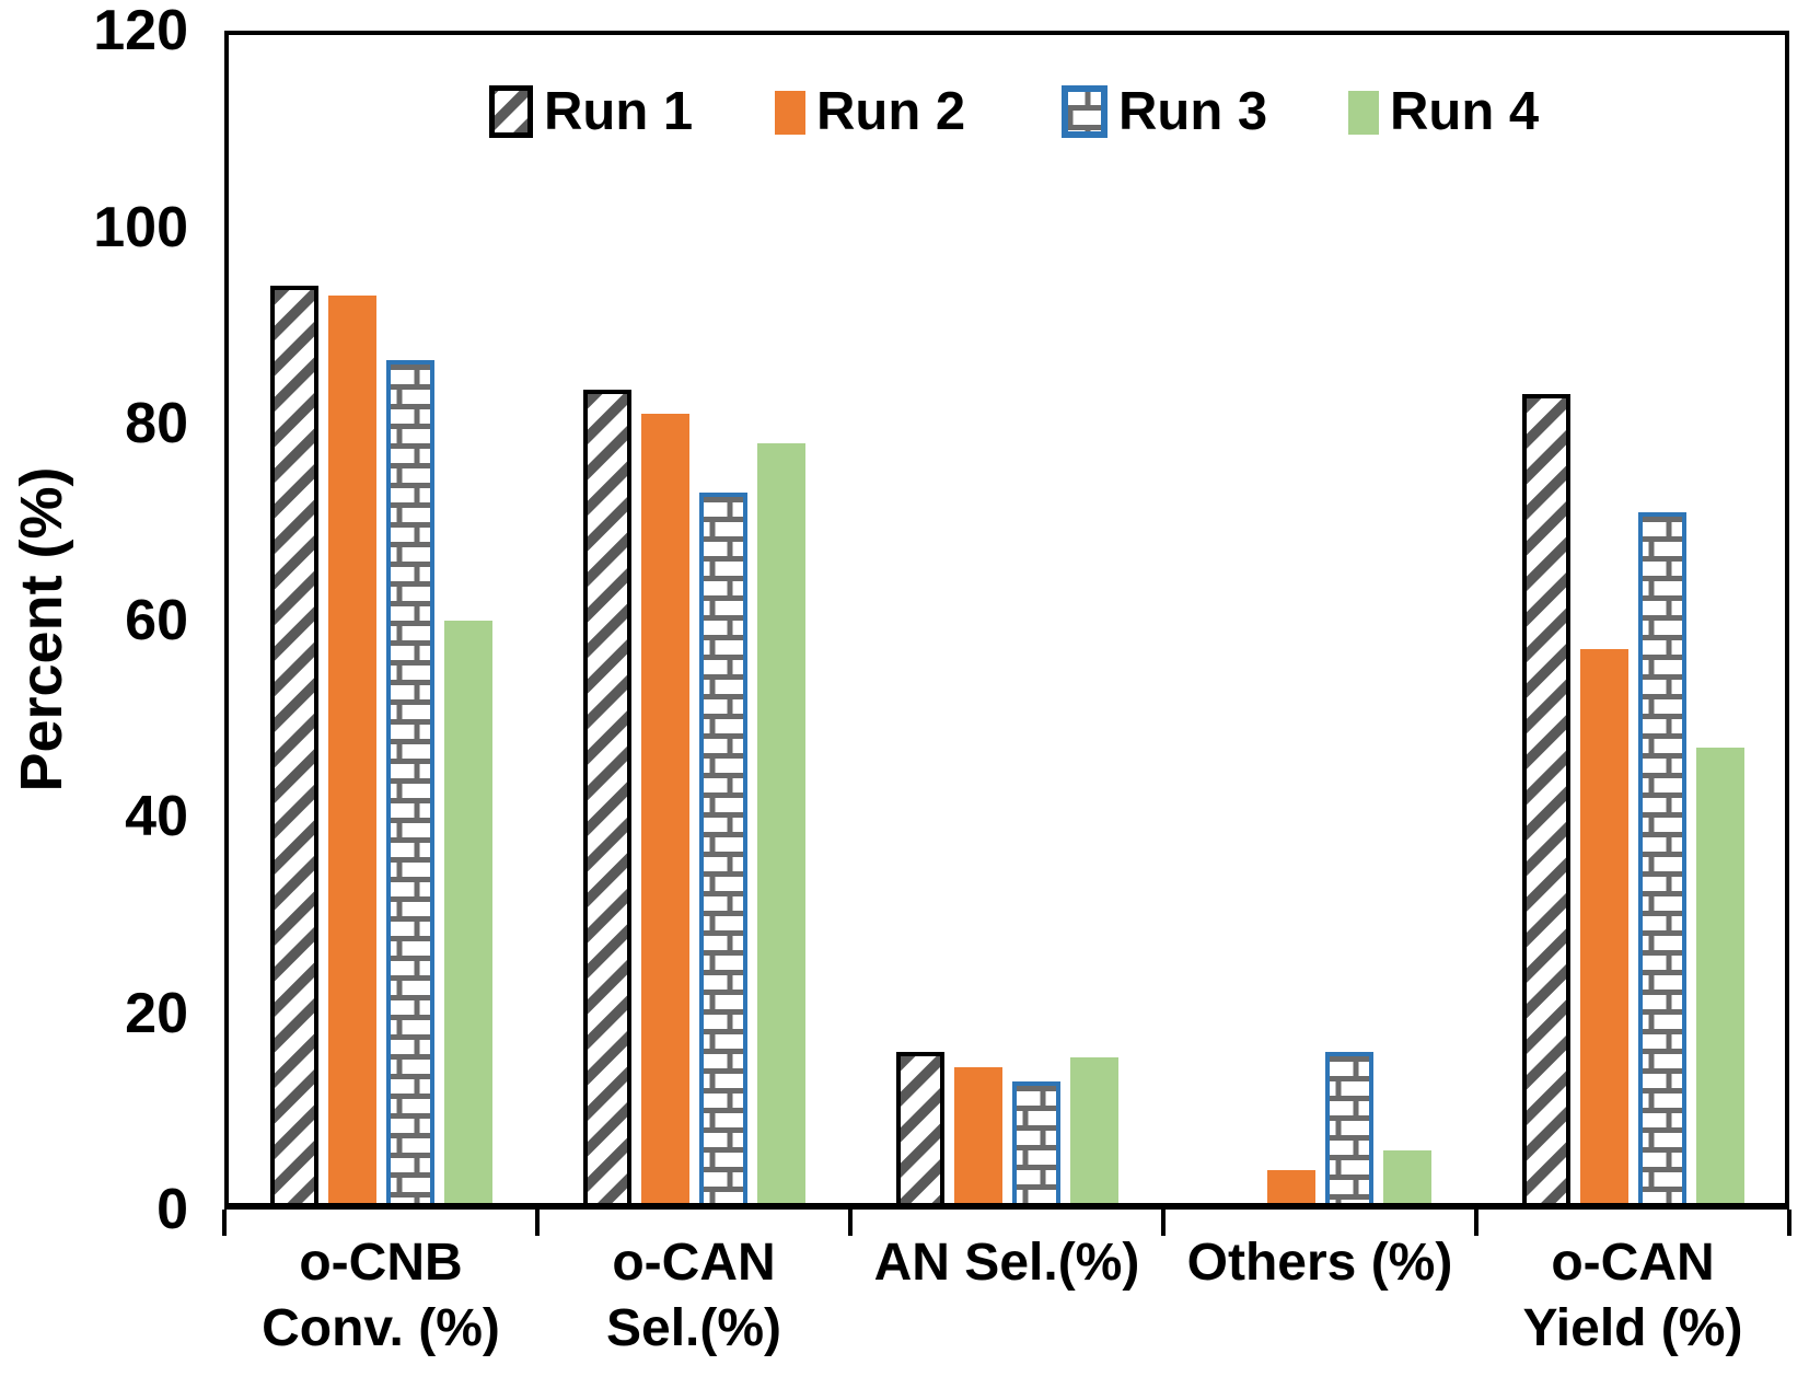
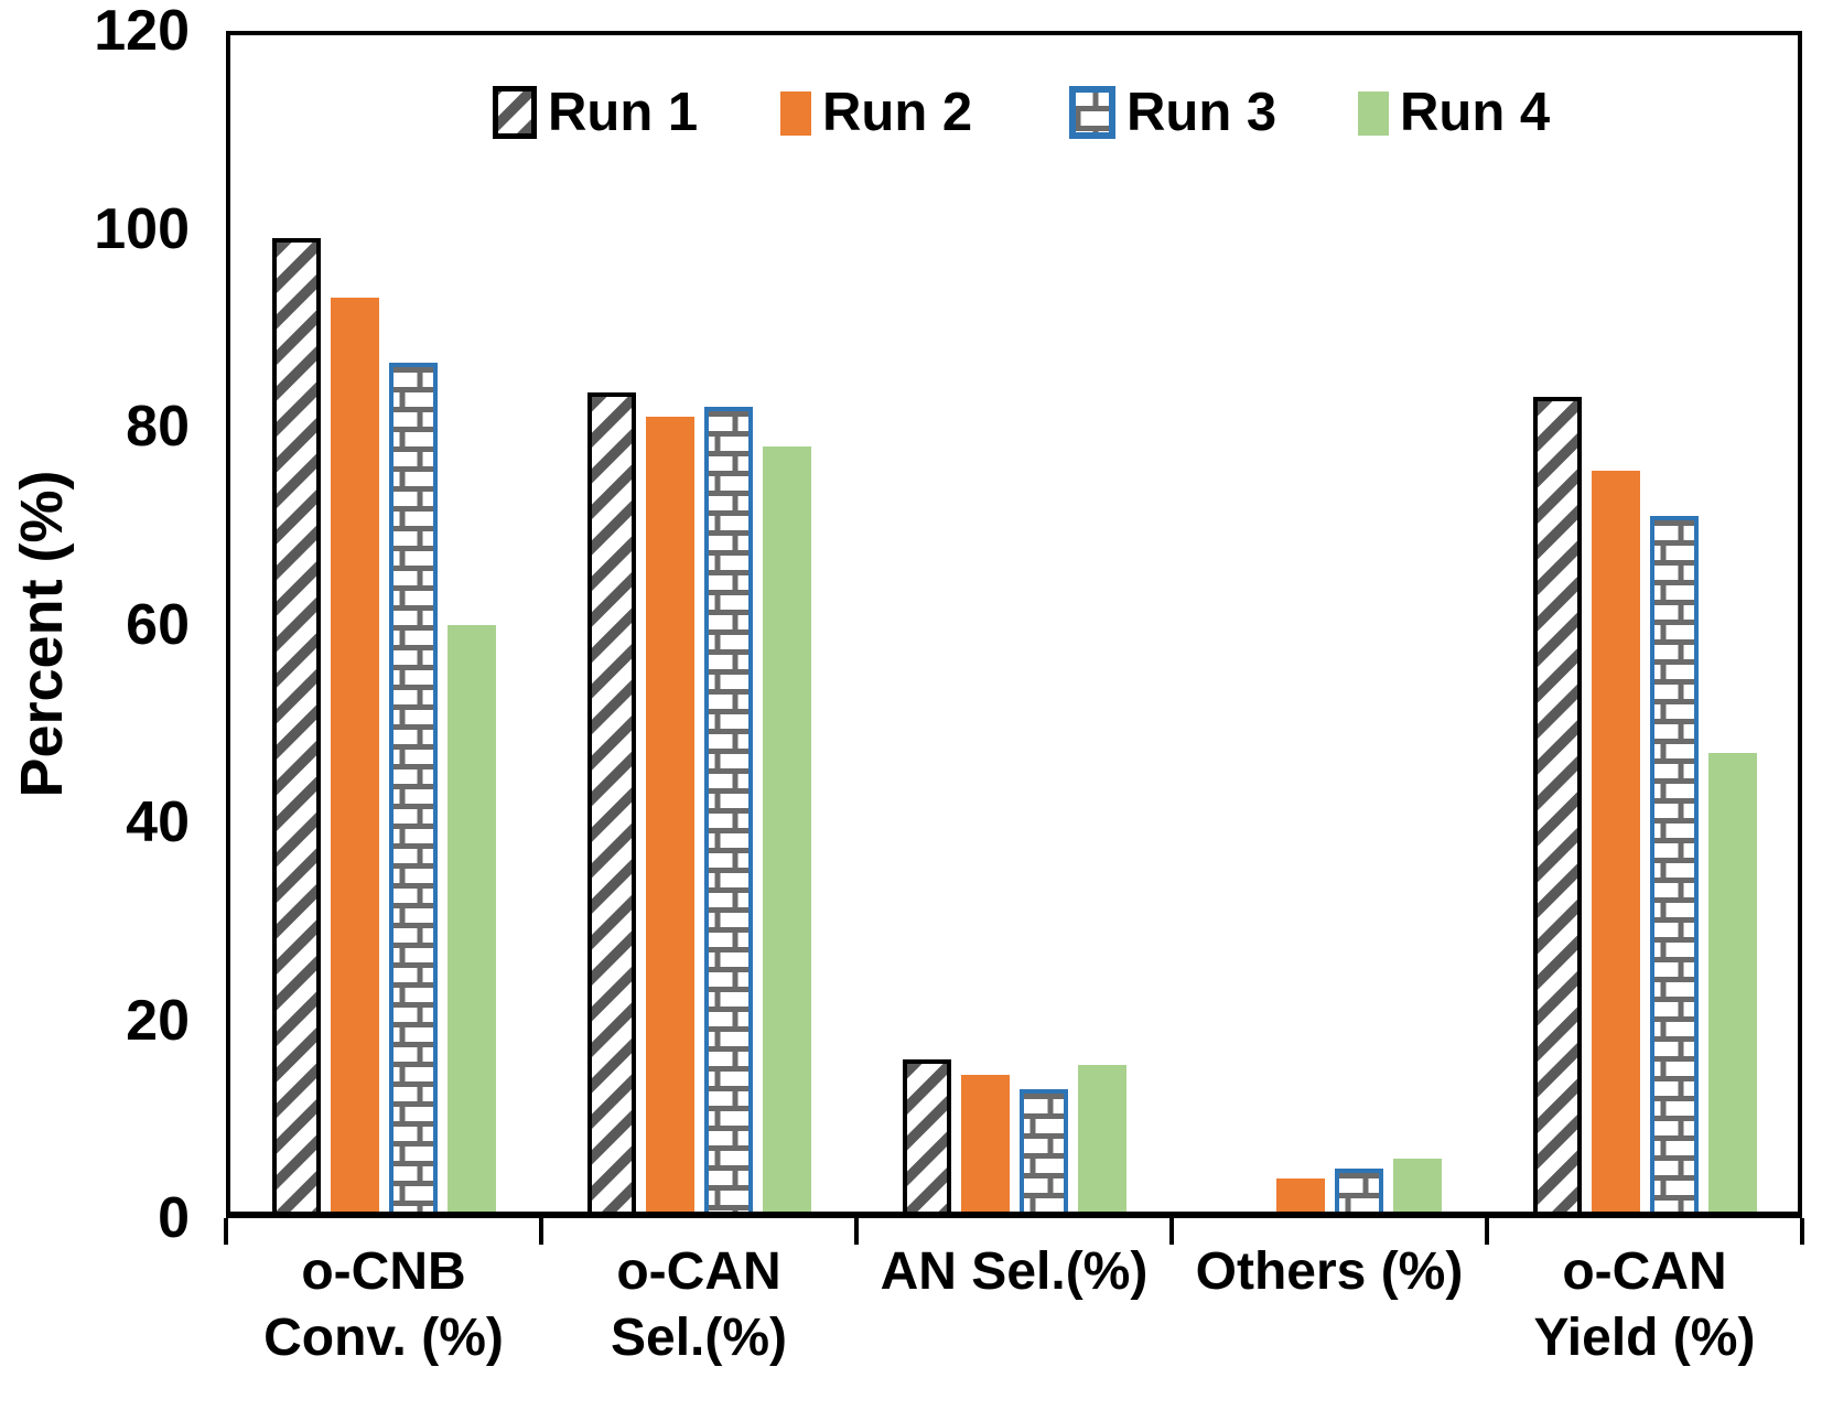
Run 1/o-CNB Conv. (%): 94 -> 99
Run 3/o-CAN Sel.(%): 73 -> 82
Run 3/Others (%): 16 -> 5
Run 2/o-CAN Yield (%): 57 -> 76
